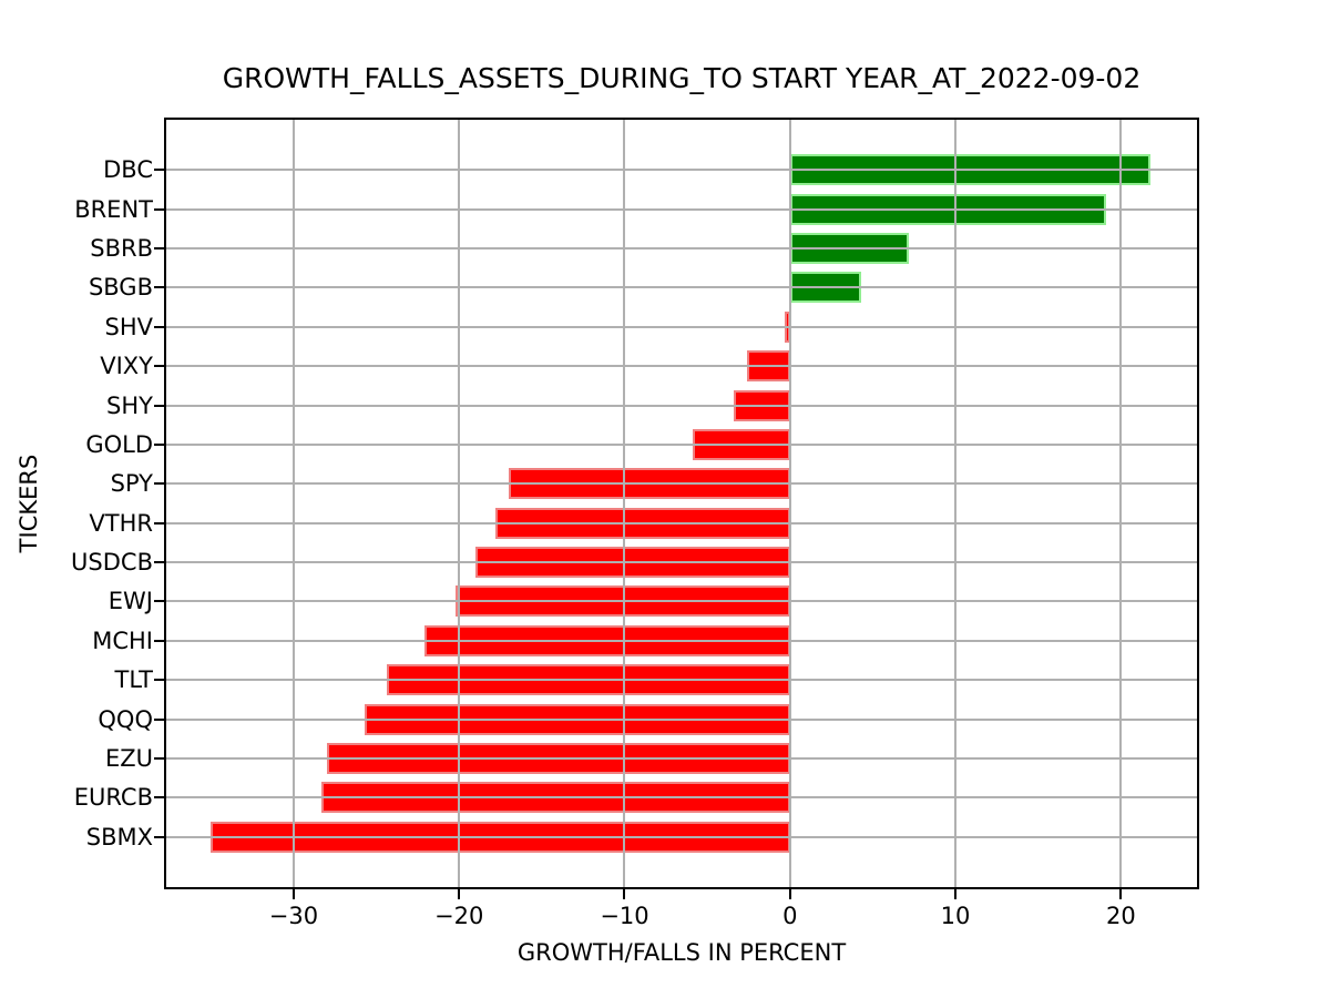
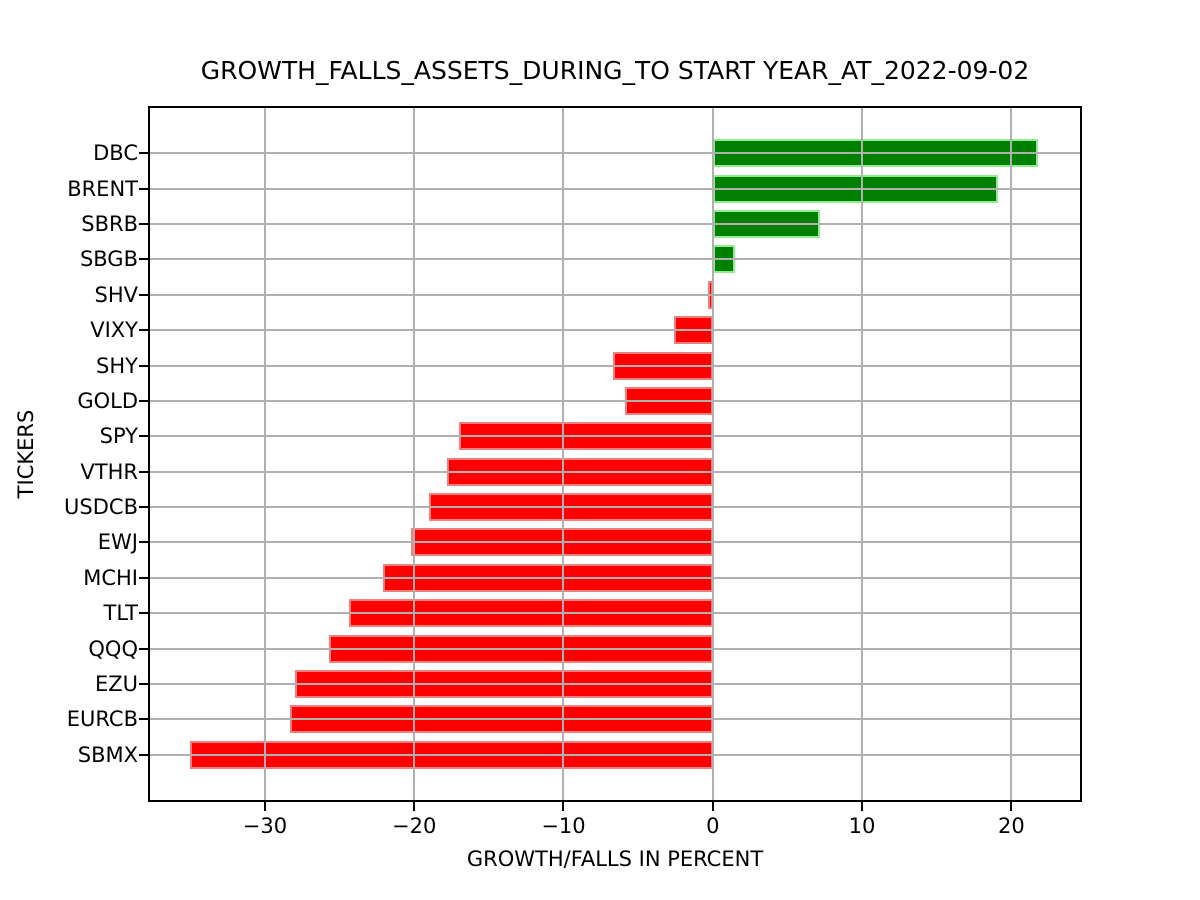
SBGB: 4.3 -> 1.5
SHY: -3.4 -> -6.7
